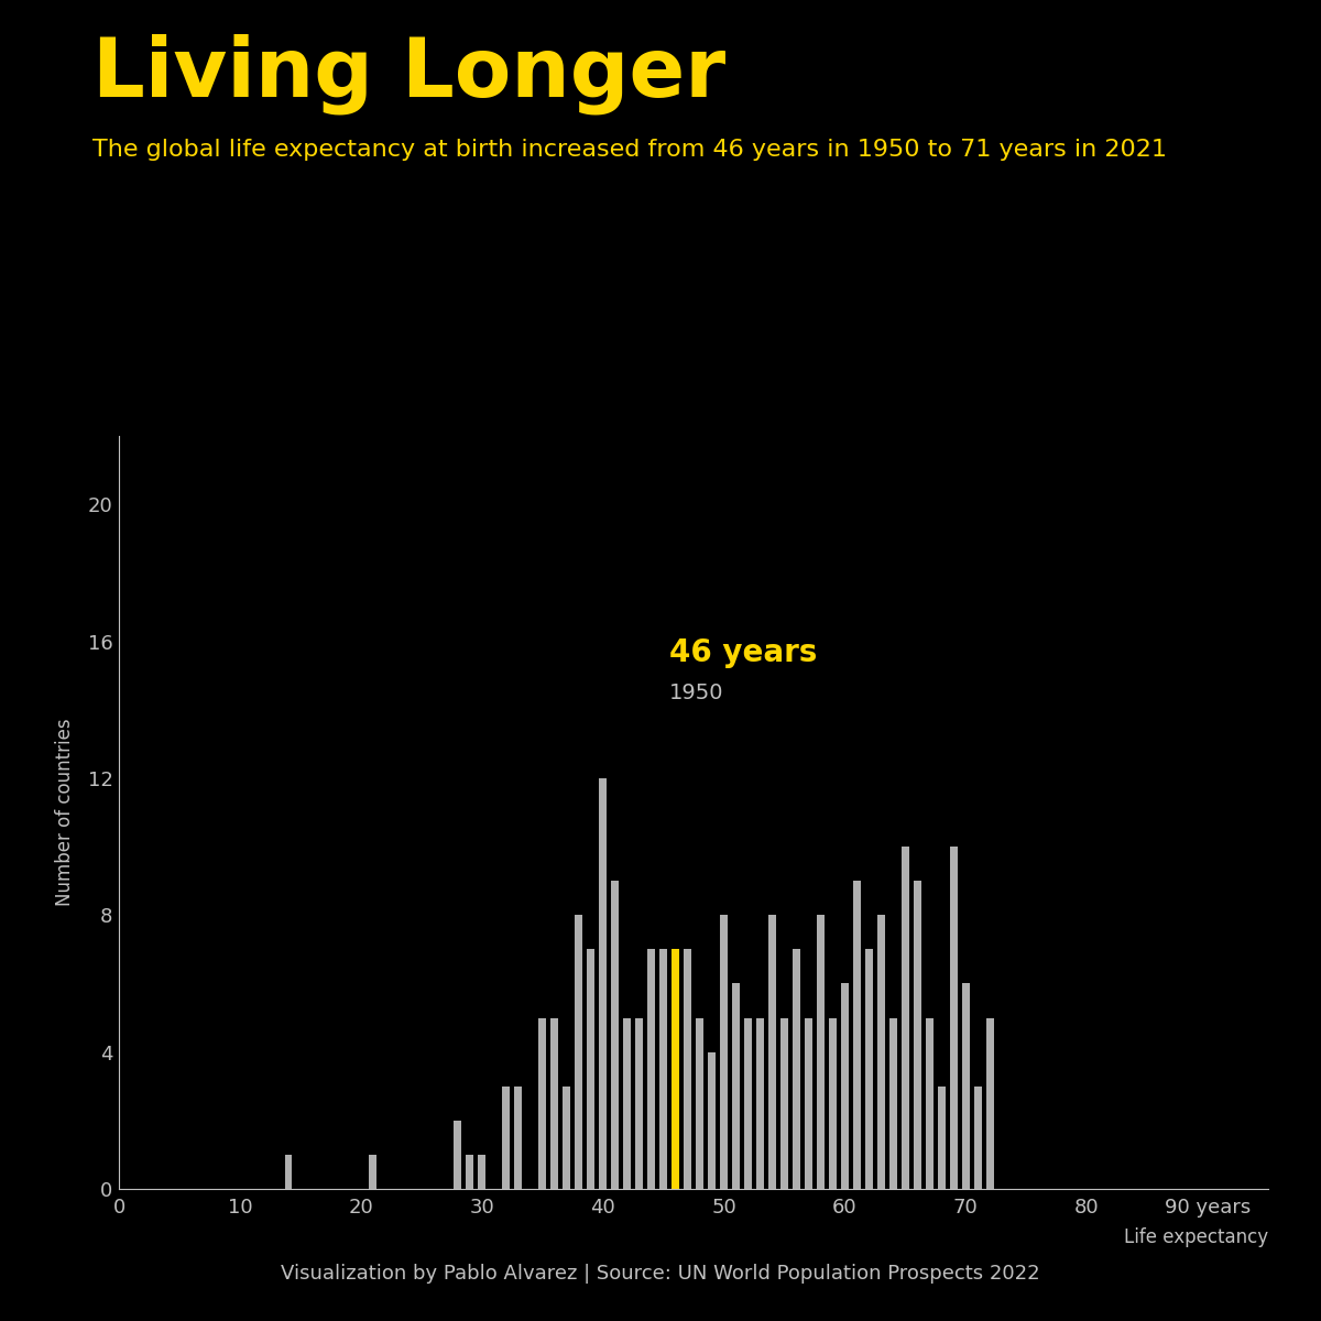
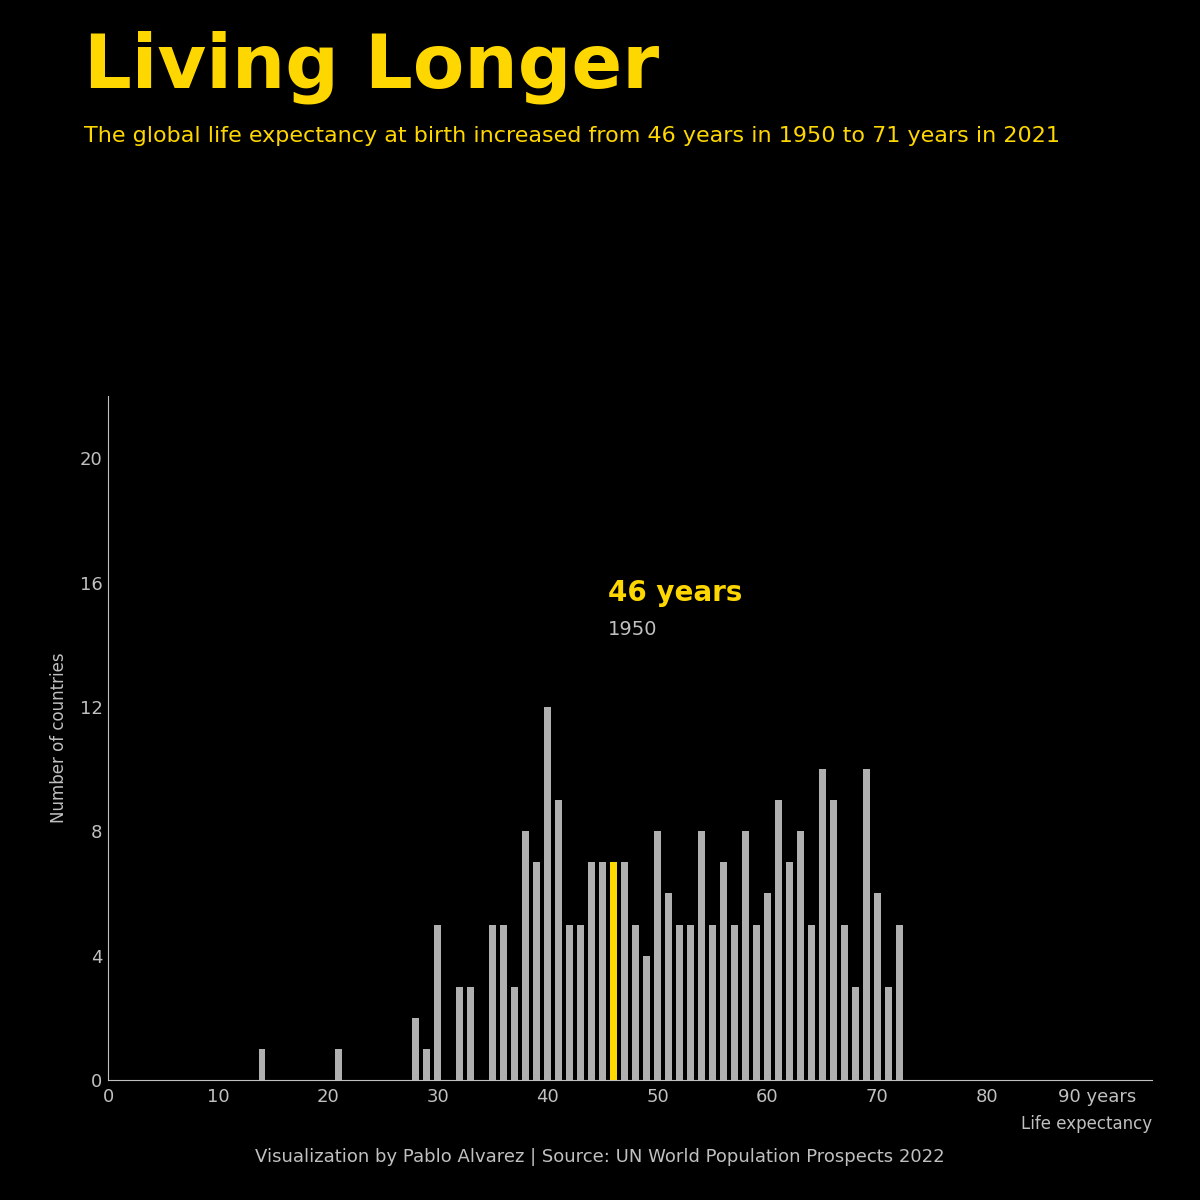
30: 1 -> 5
